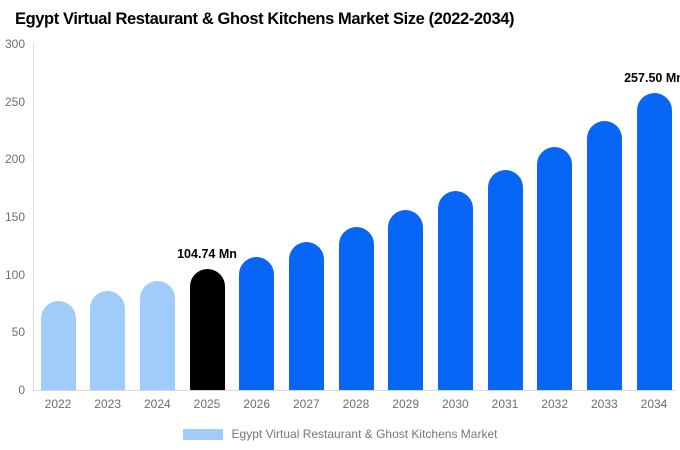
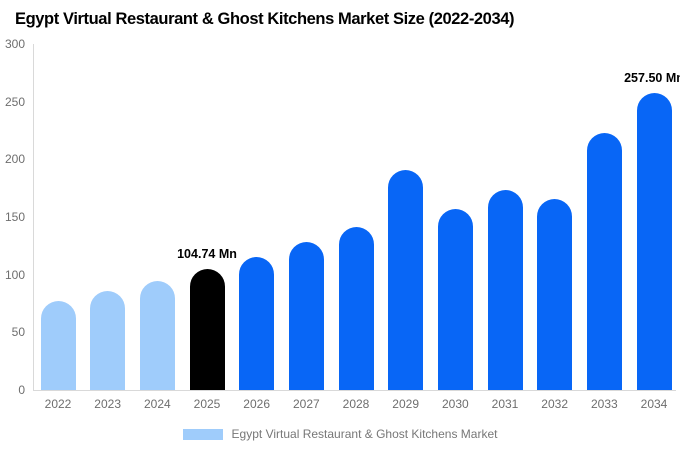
2029: 156 -> 191
2030: 173 -> 157
2031: 191 -> 173
2032: 211 -> 166
2033: 233 -> 223
